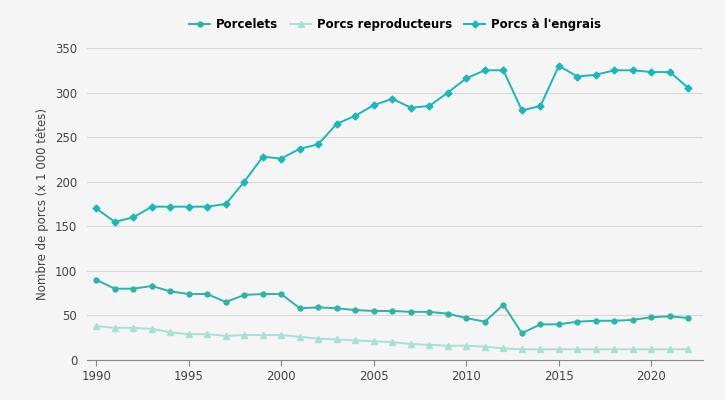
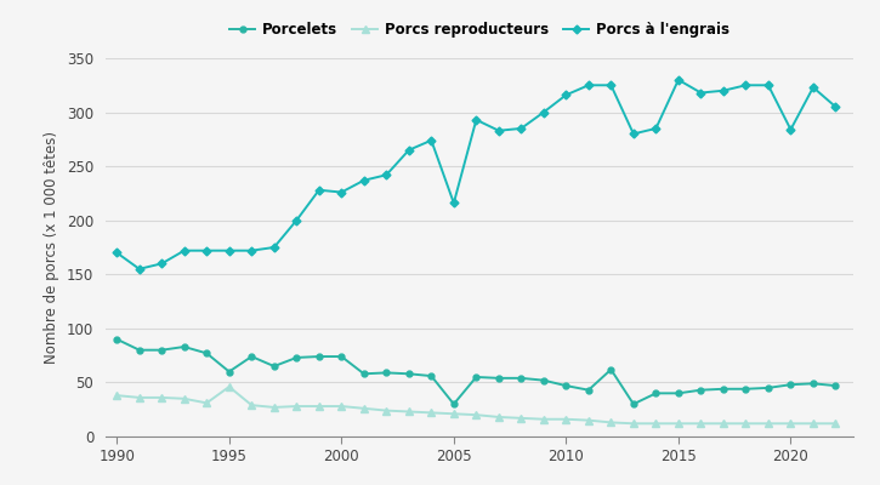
Porcelets/1995: 74 -> 60
Porcs reproducteurs/1995: 29 -> 46
Porcelets/2005: 55 -> 30
Porcs à l'engrais/2005: 286 -> 216
Porcs à l'engrais/2020: 323 -> 284
